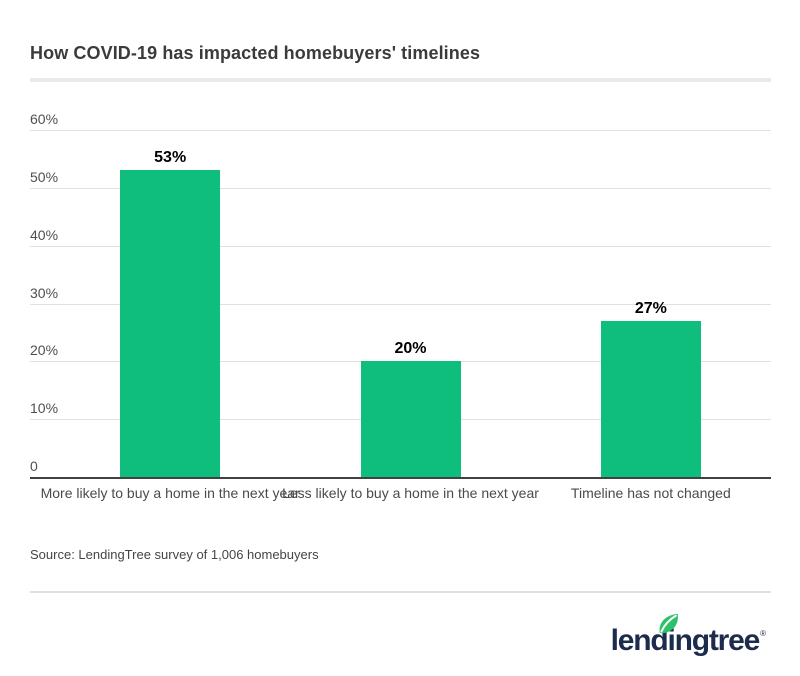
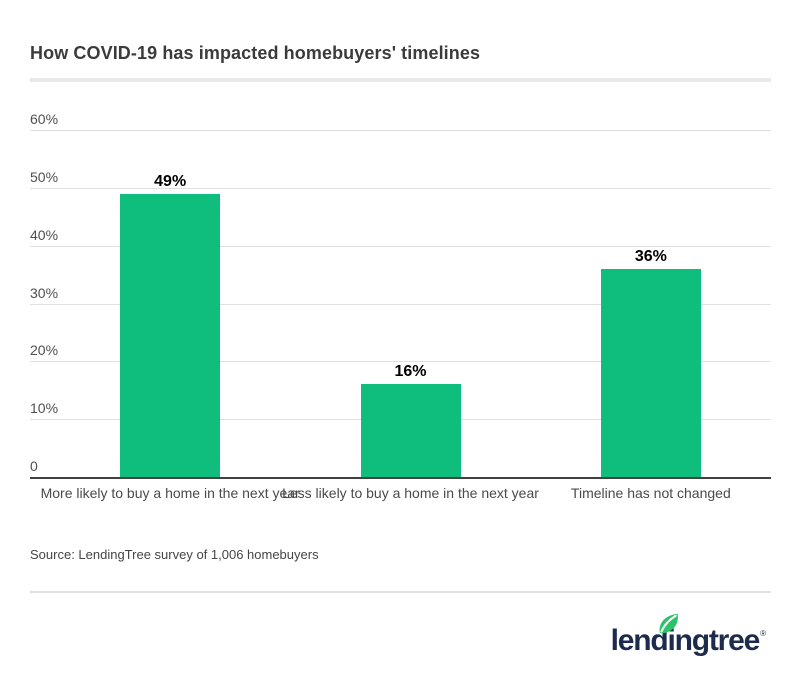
More likely to buy a home in the next year: 53% -> 49%
Less likely to buy a home in the next year: 20% -> 16%
Timeline has not changed: 27% -> 36%
